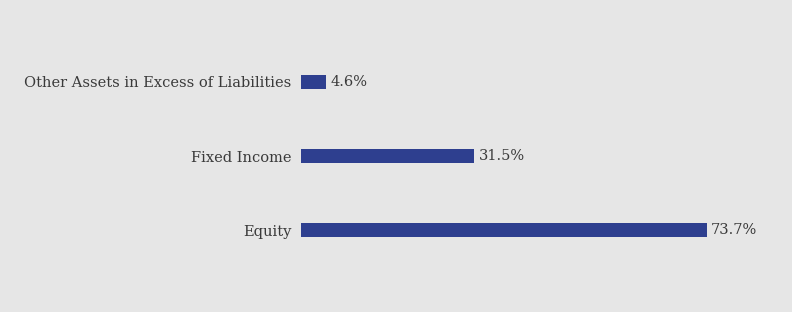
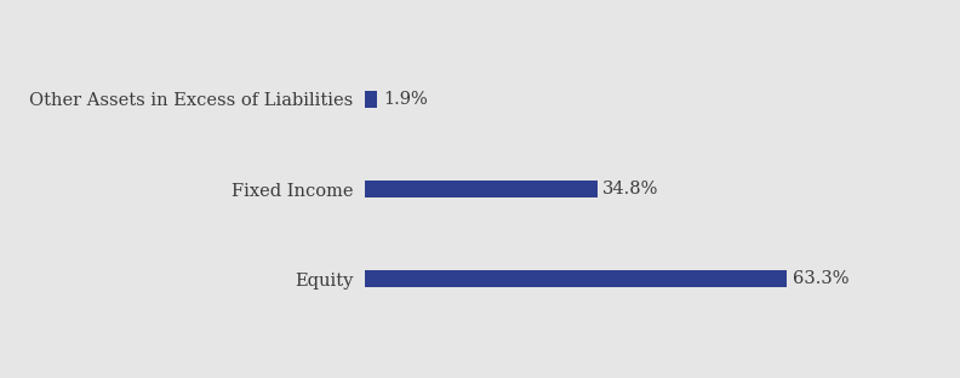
Other Assets in Excess of Liabilities: 4.6% -> 1.9%
Fixed Income: 31.5% -> 34.8%
Equity: 73.7% -> 63.3%
